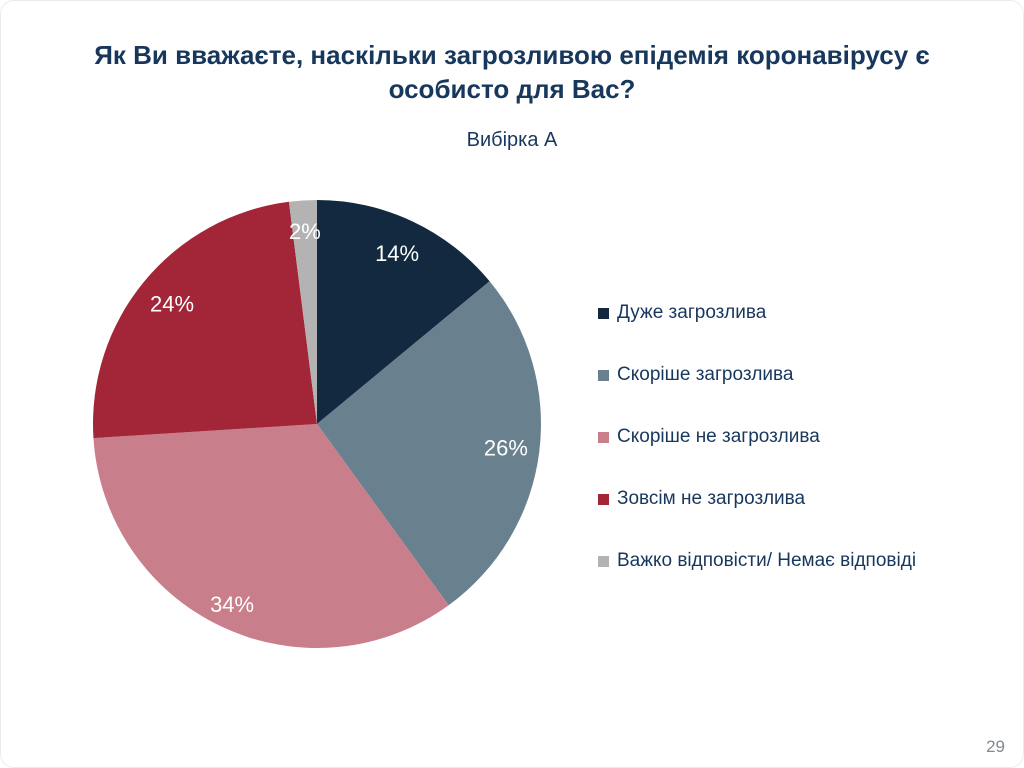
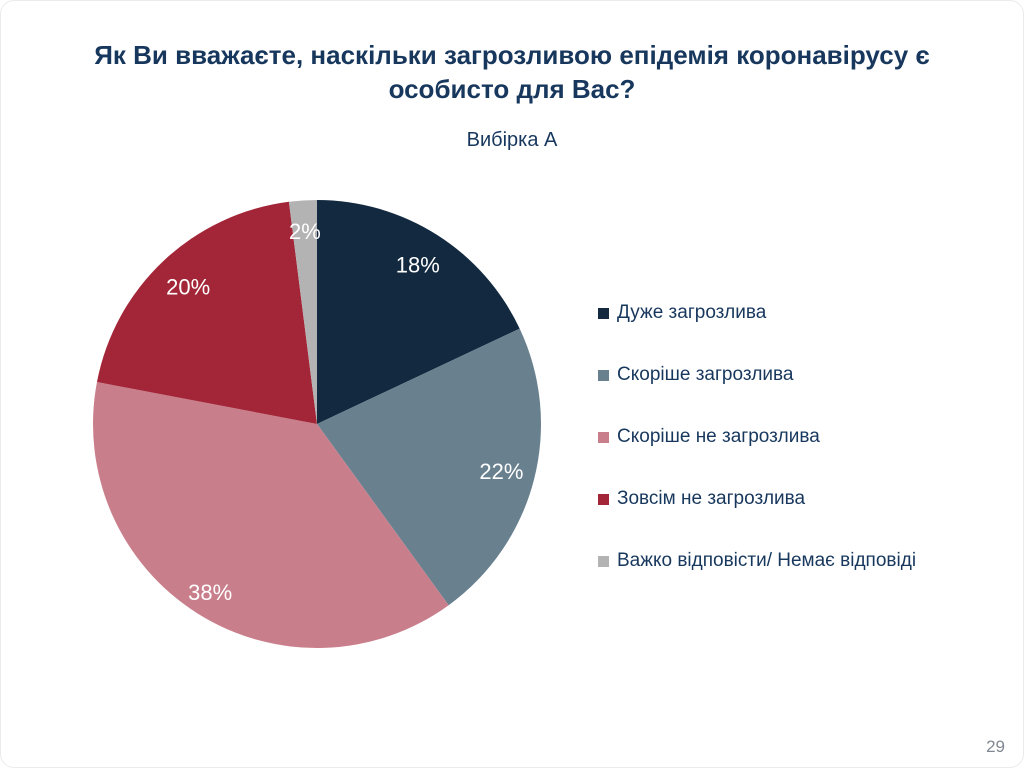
Дуже загрозлива: 14% -> 18%
Скоріше загрозлива: 26% -> 22%
Скоріше не загрозлива: 34% -> 38%
Зовсім не загрозлива: 24% -> 20%
